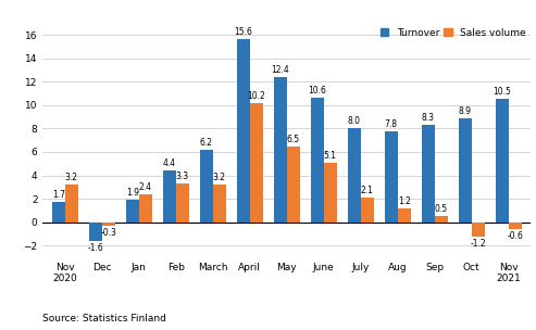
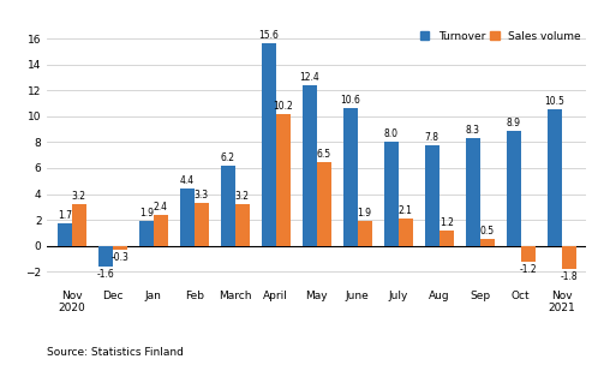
Sales volume/June: 5.1 -> 1.9
Sales volume/Nov 2021: -0.6 -> -1.8
